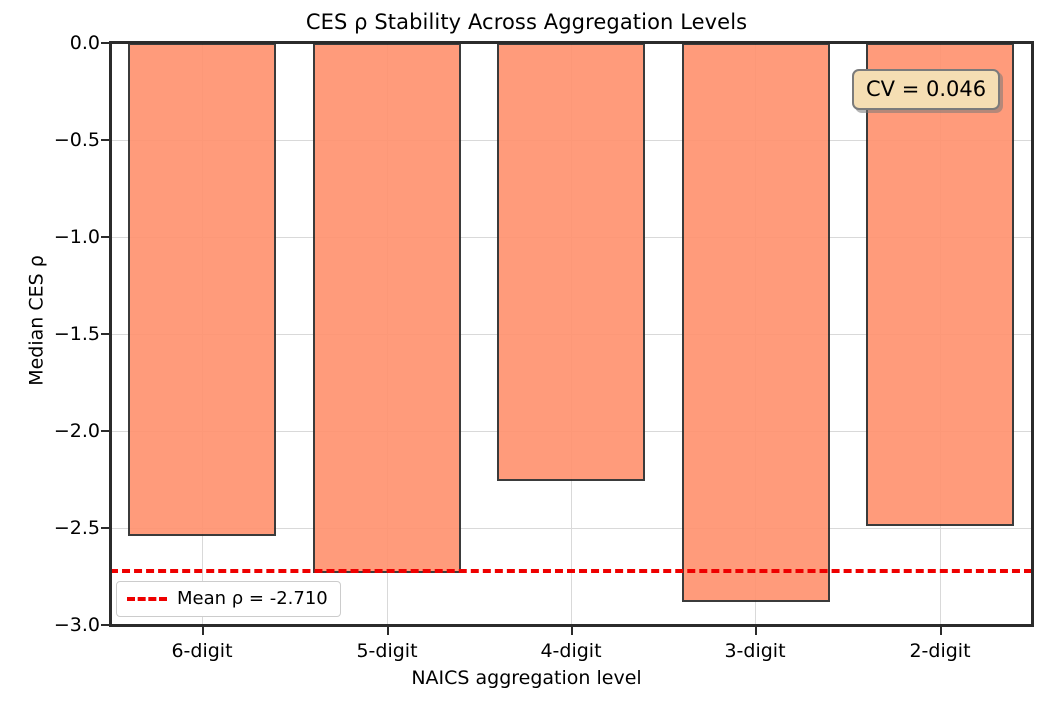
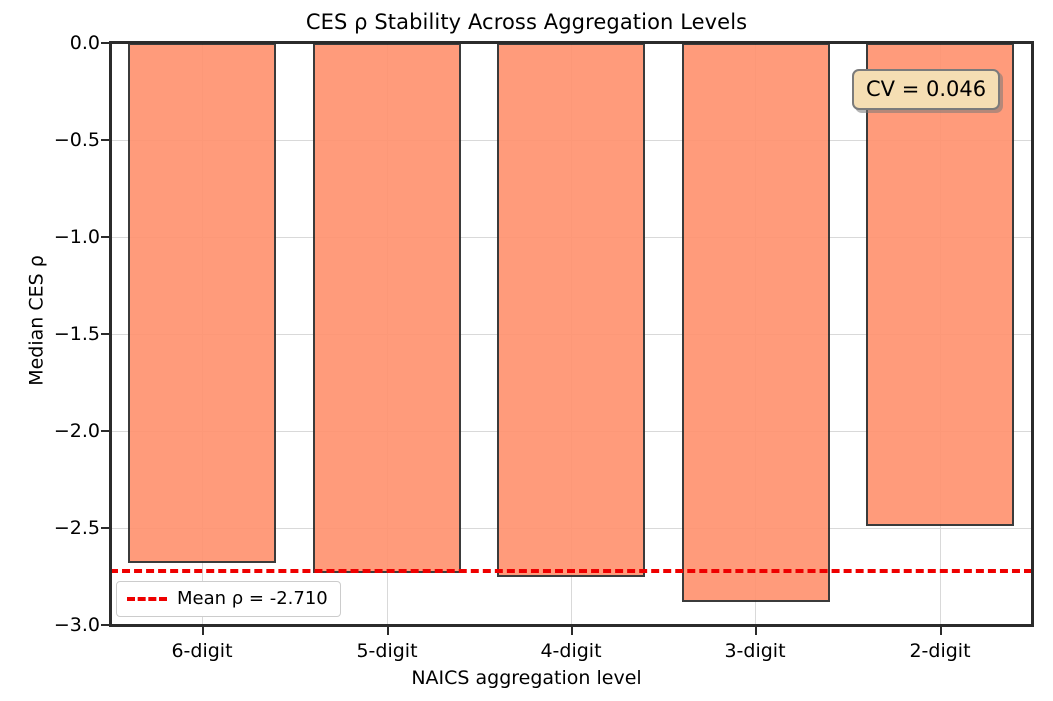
6-digit: -2.54 -> -2.68
4-digit: -2.26 -> -2.75
